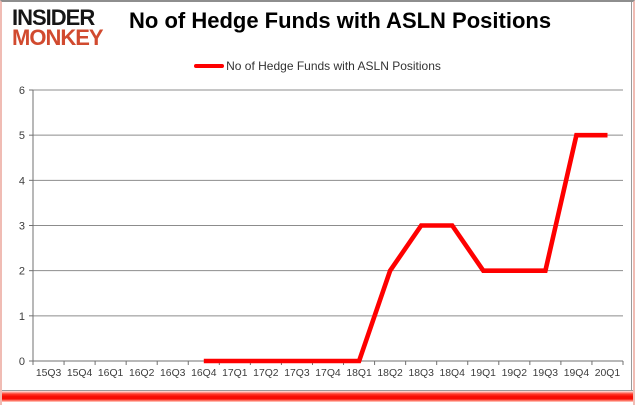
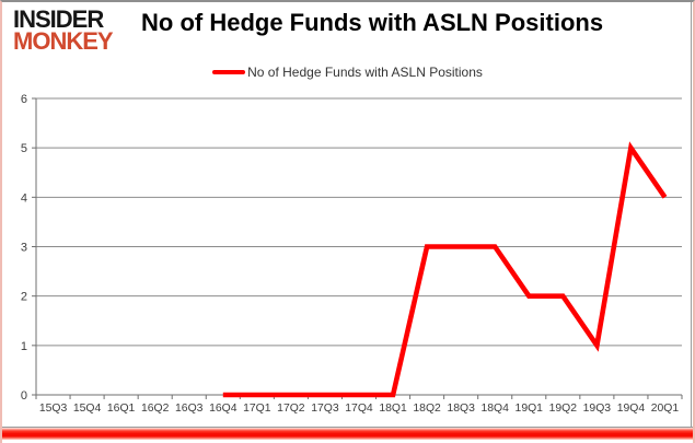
18Q2: 2 -> 3
19Q3: 2 -> 1
20Q1: 5 -> 4
